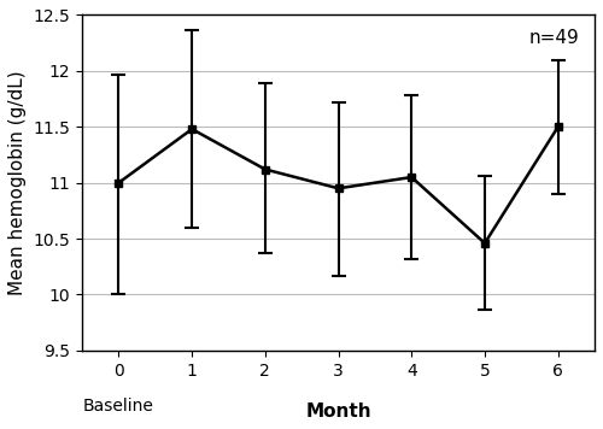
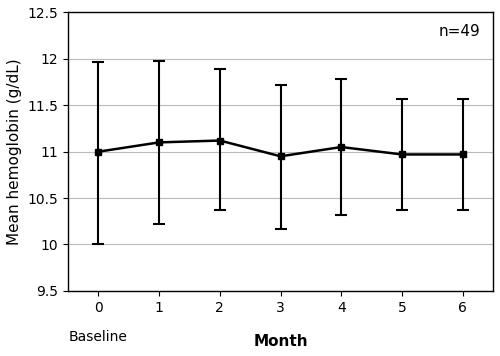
1: 11.48 -> 11.10
5: 10.46 -> 10.97
6: 11.50 -> 10.97
